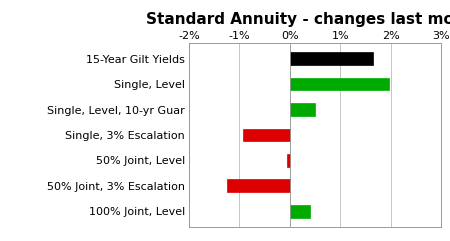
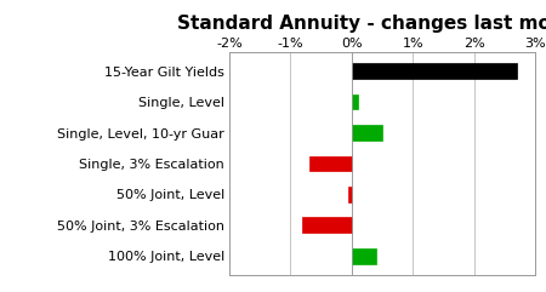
15-Year Gilt Yields: 1.66% -> 2.70%
Single, Level: 1.96% -> 0.10%
Single, 3% Escalation: -0.92% -> -0.70%
50% Joint, 3% Escalation: -1.24% -> -0.80%
